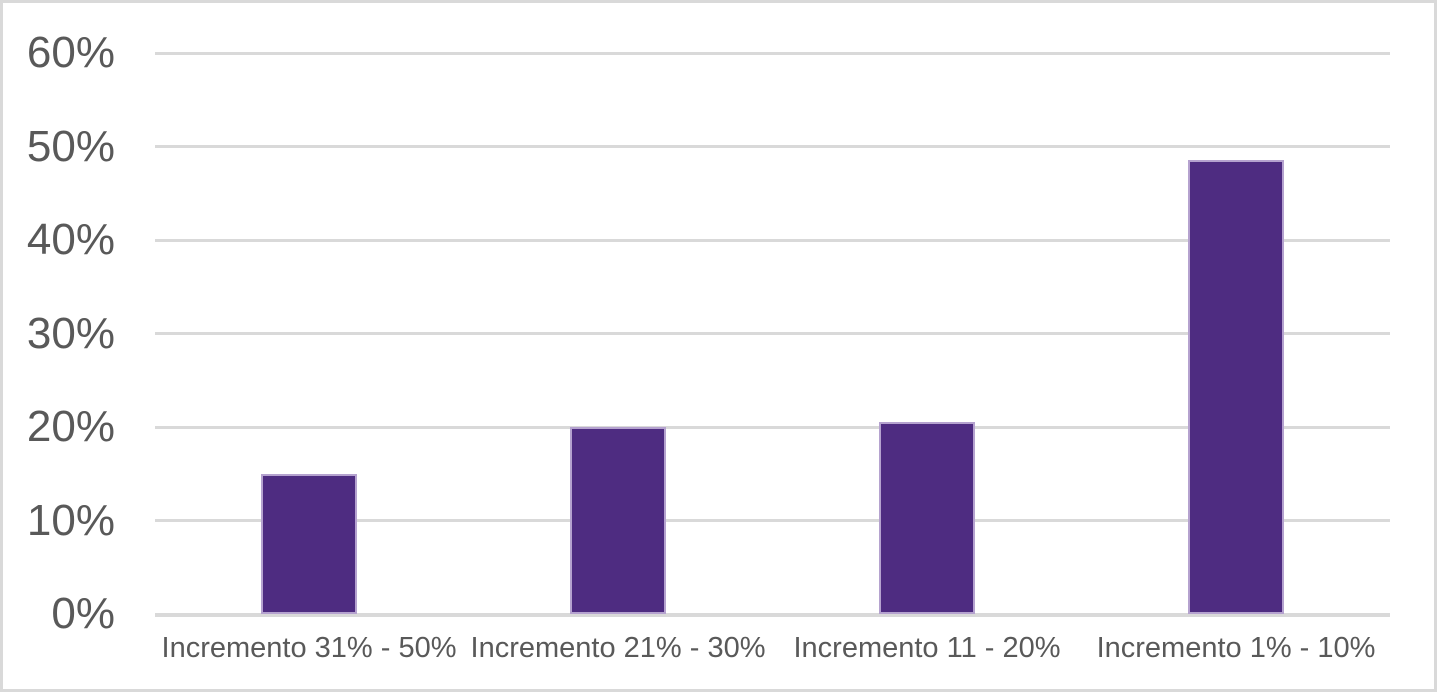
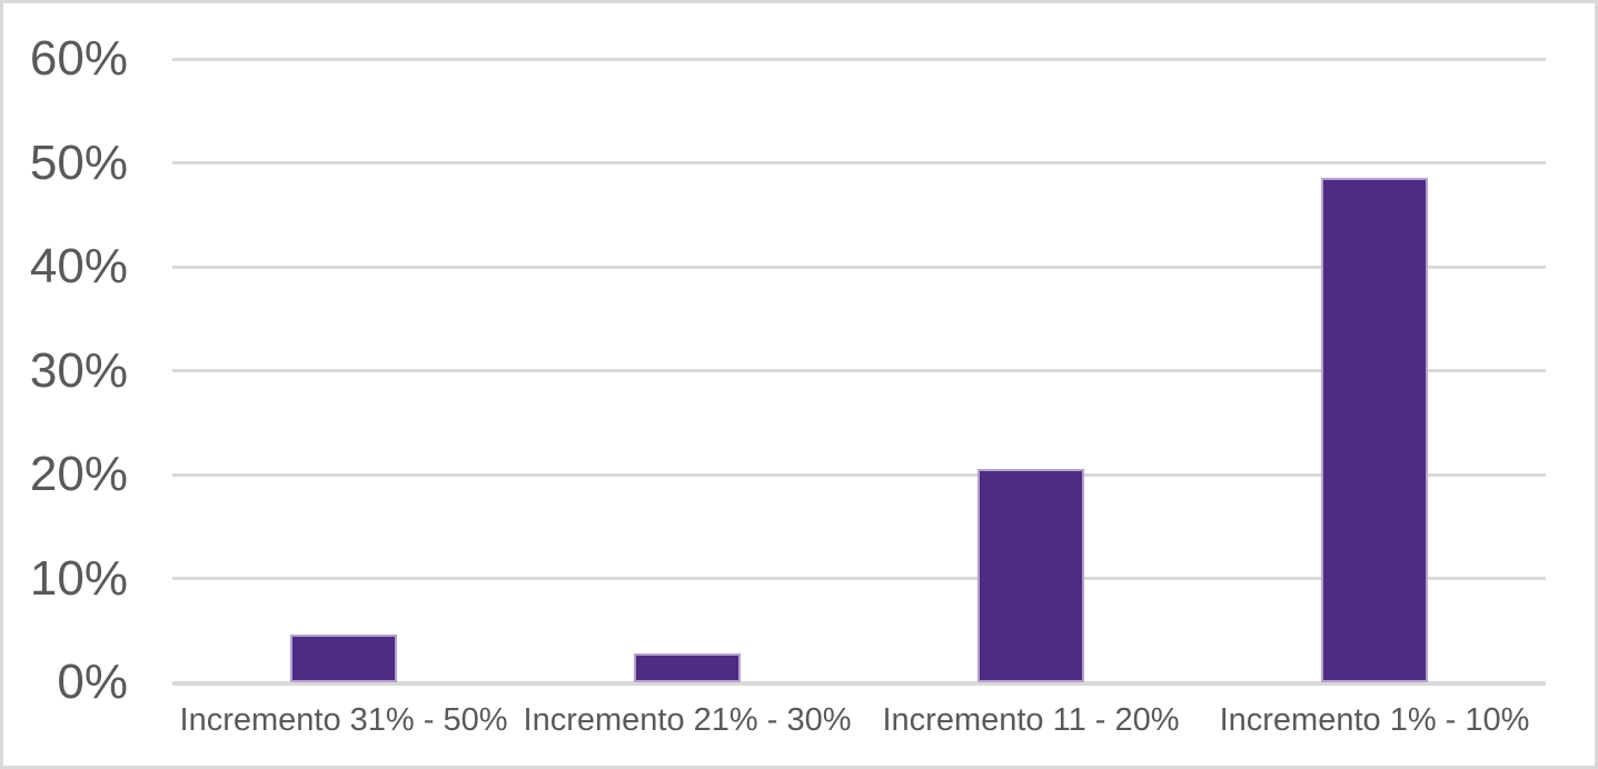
Incremento 31% - 50%: 15% -> 5%
Incremento 21% - 30%: 20% -> 3%
